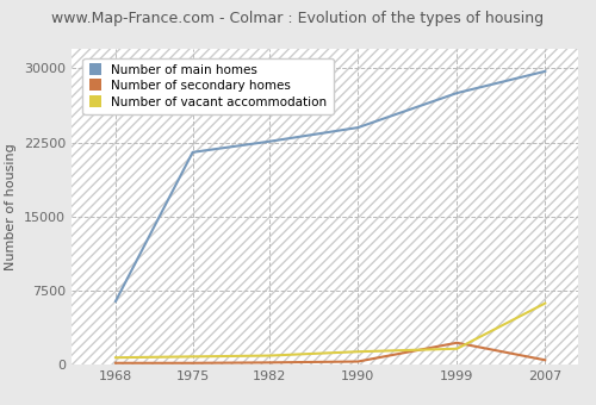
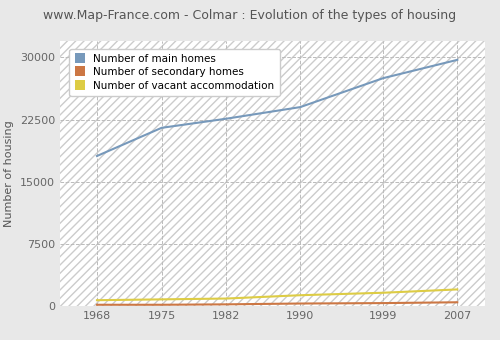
Number of main homes/1968: 6400 -> 18100
Number of secondary homes/1999: 2200 -> 400
Number of vacant accommodation/2007: 6200 -> 2000
